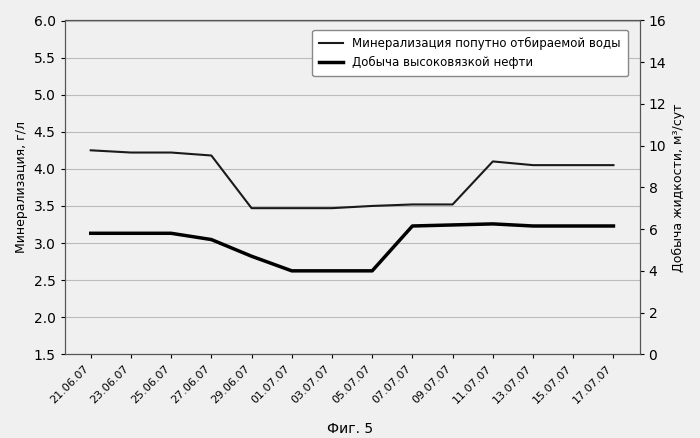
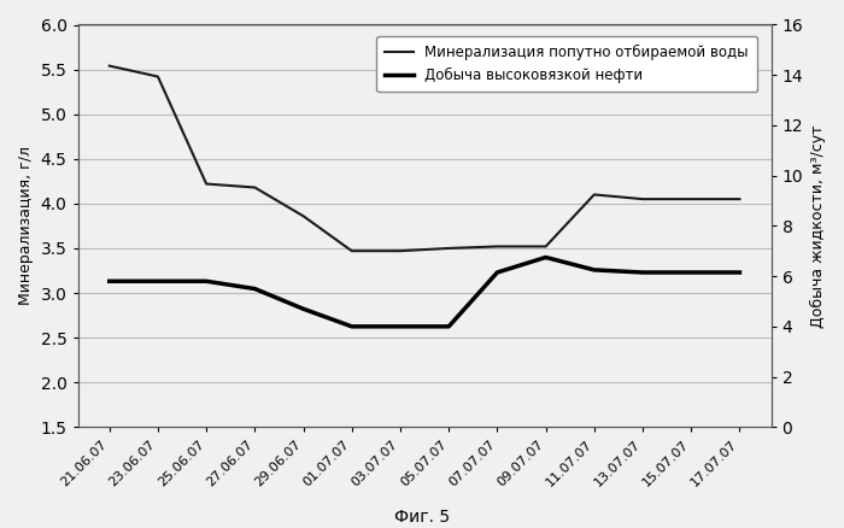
Минерализация попутно отбираемой воды/21.06.07: 4.25 -> 5.54
Минерализация попутно отбираемой воды/23.06.07: 4.22 -> 5.42
Минерализация попутно отбираемой воды/29.06.07: 3.47 -> 3.86
Добыча высоковязкой нефти/09.07.07: 6.20 -> 6.75
